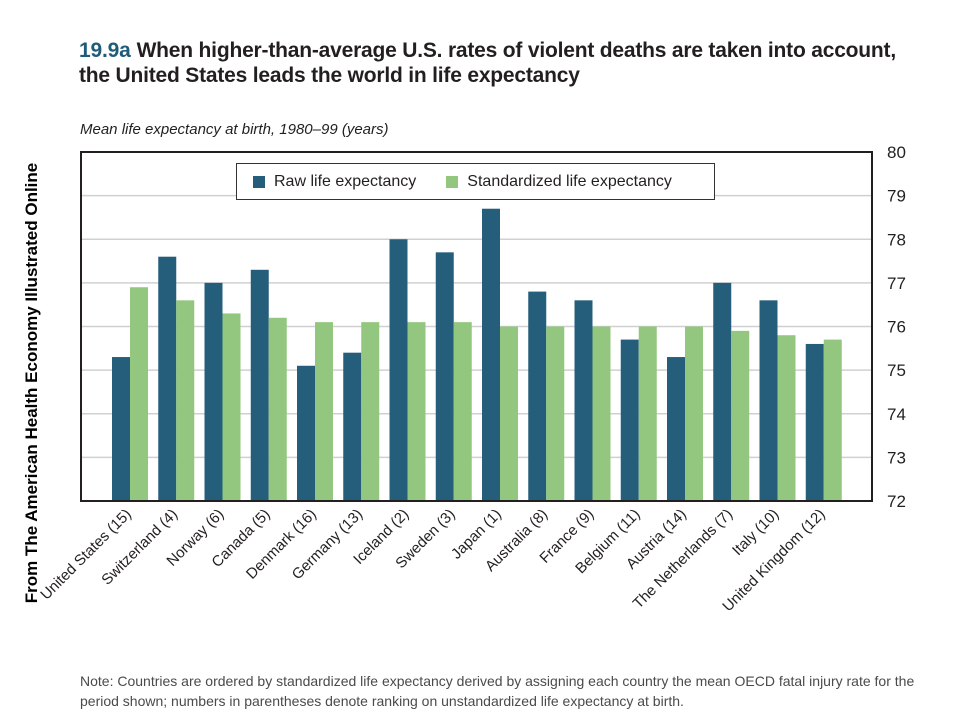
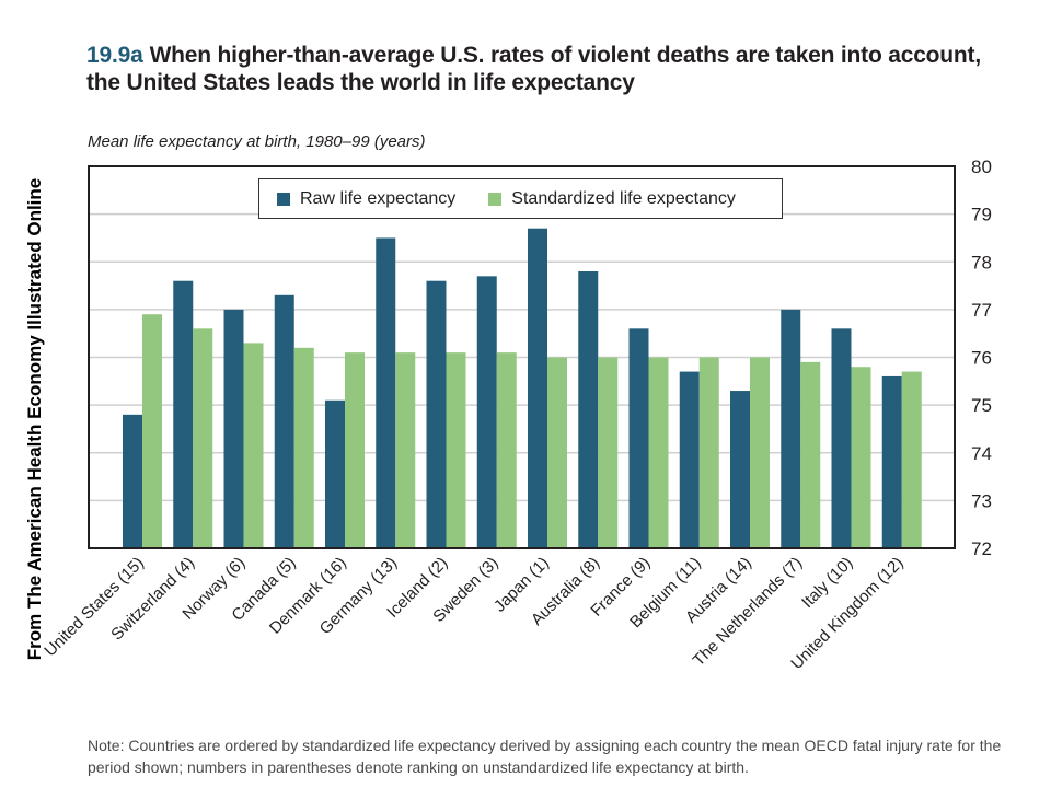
Raw life expectancy/United States (15): 75.3 -> 74.8
Raw life expectancy/Germany (13): 75.4 -> 78.5
Raw life expectancy/Iceland (2): 78.0 -> 77.6
Raw life expectancy/Australia (8): 76.8 -> 77.8
